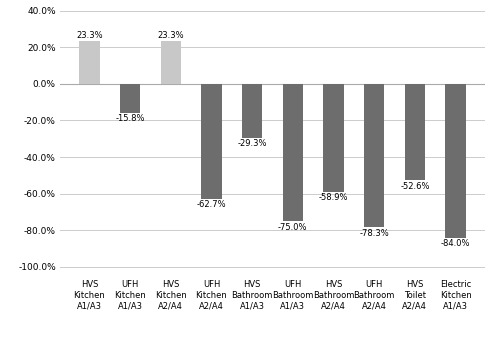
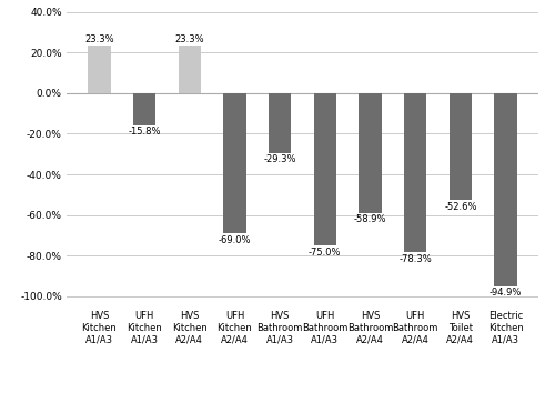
UFH Kitchen A2/A4: -62.7% -> -69.0%
Electric Kitchen A1/A3: -84.0% -> -94.9%
